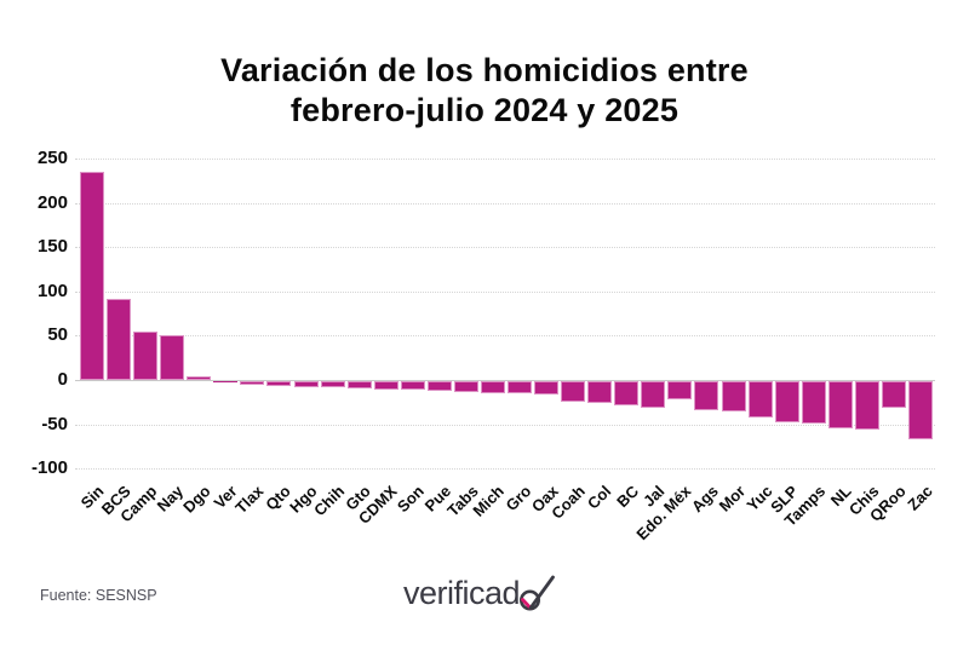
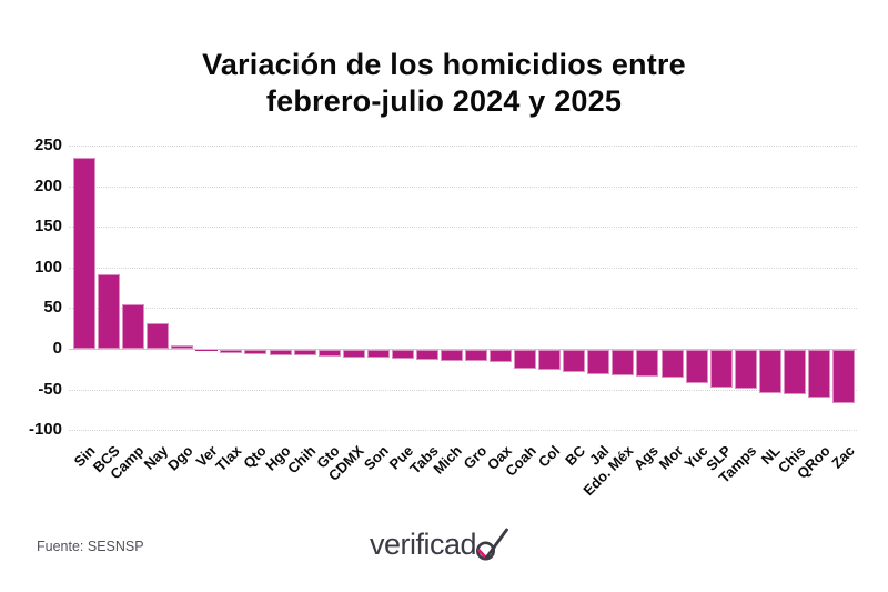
Nay: 50 -> 30
Edo. Méx: -20 -> -30
QRoo: -30 -> -60
